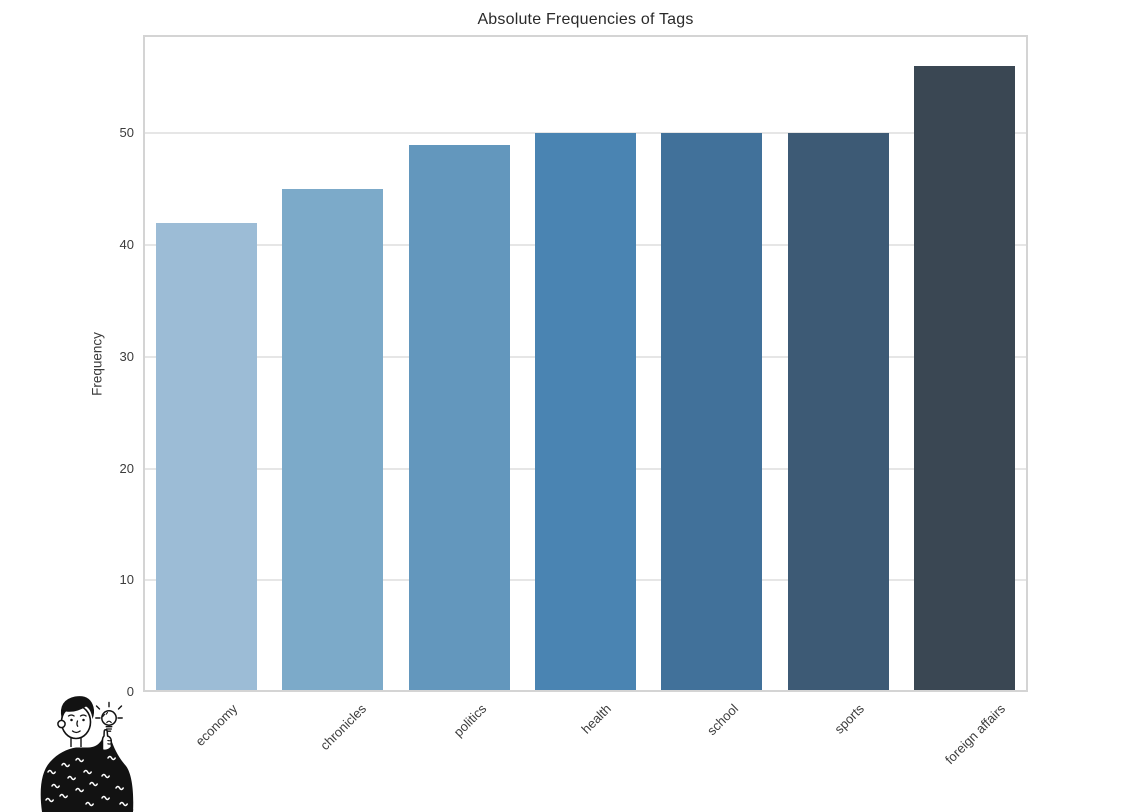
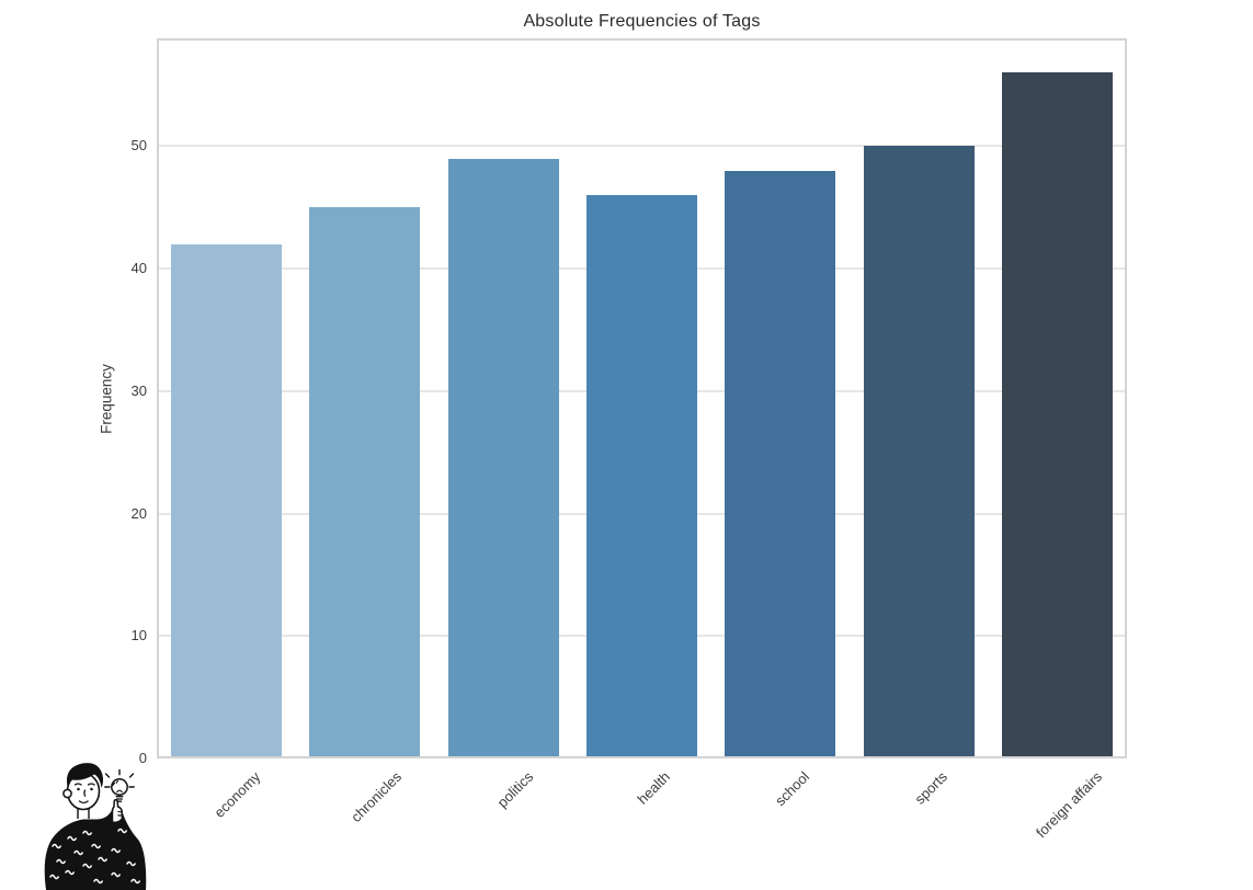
health: 50 -> 46
school: 50 -> 48
